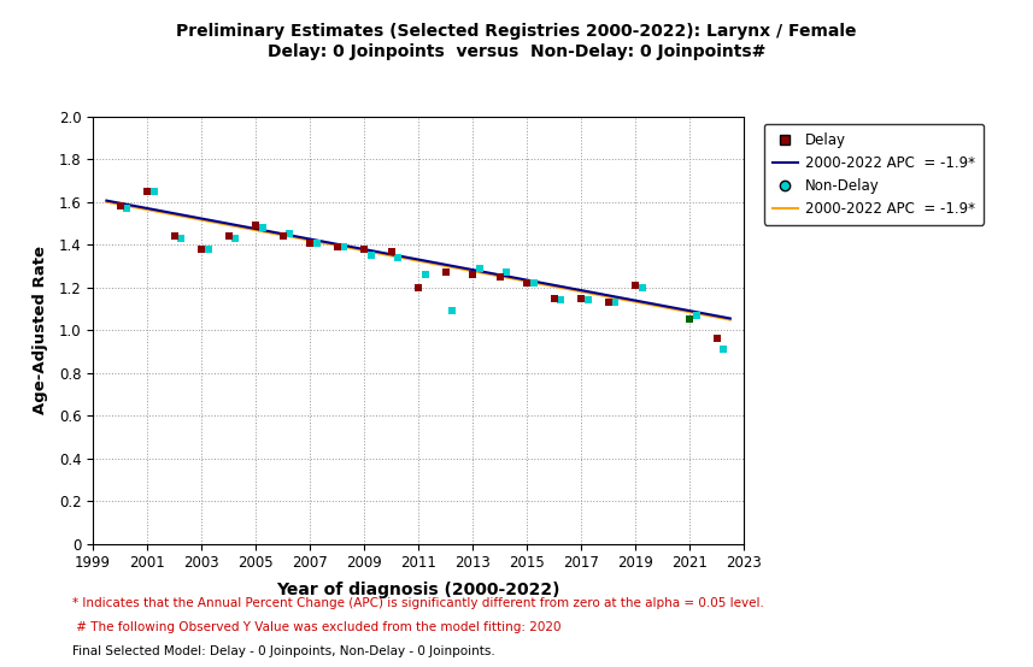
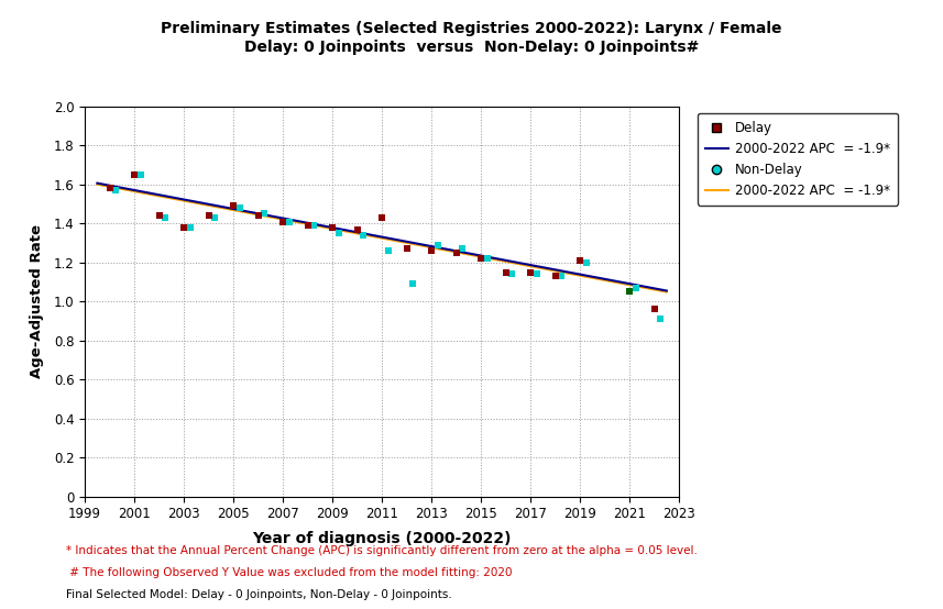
Delay/2011: 1.20 -> 1.43
